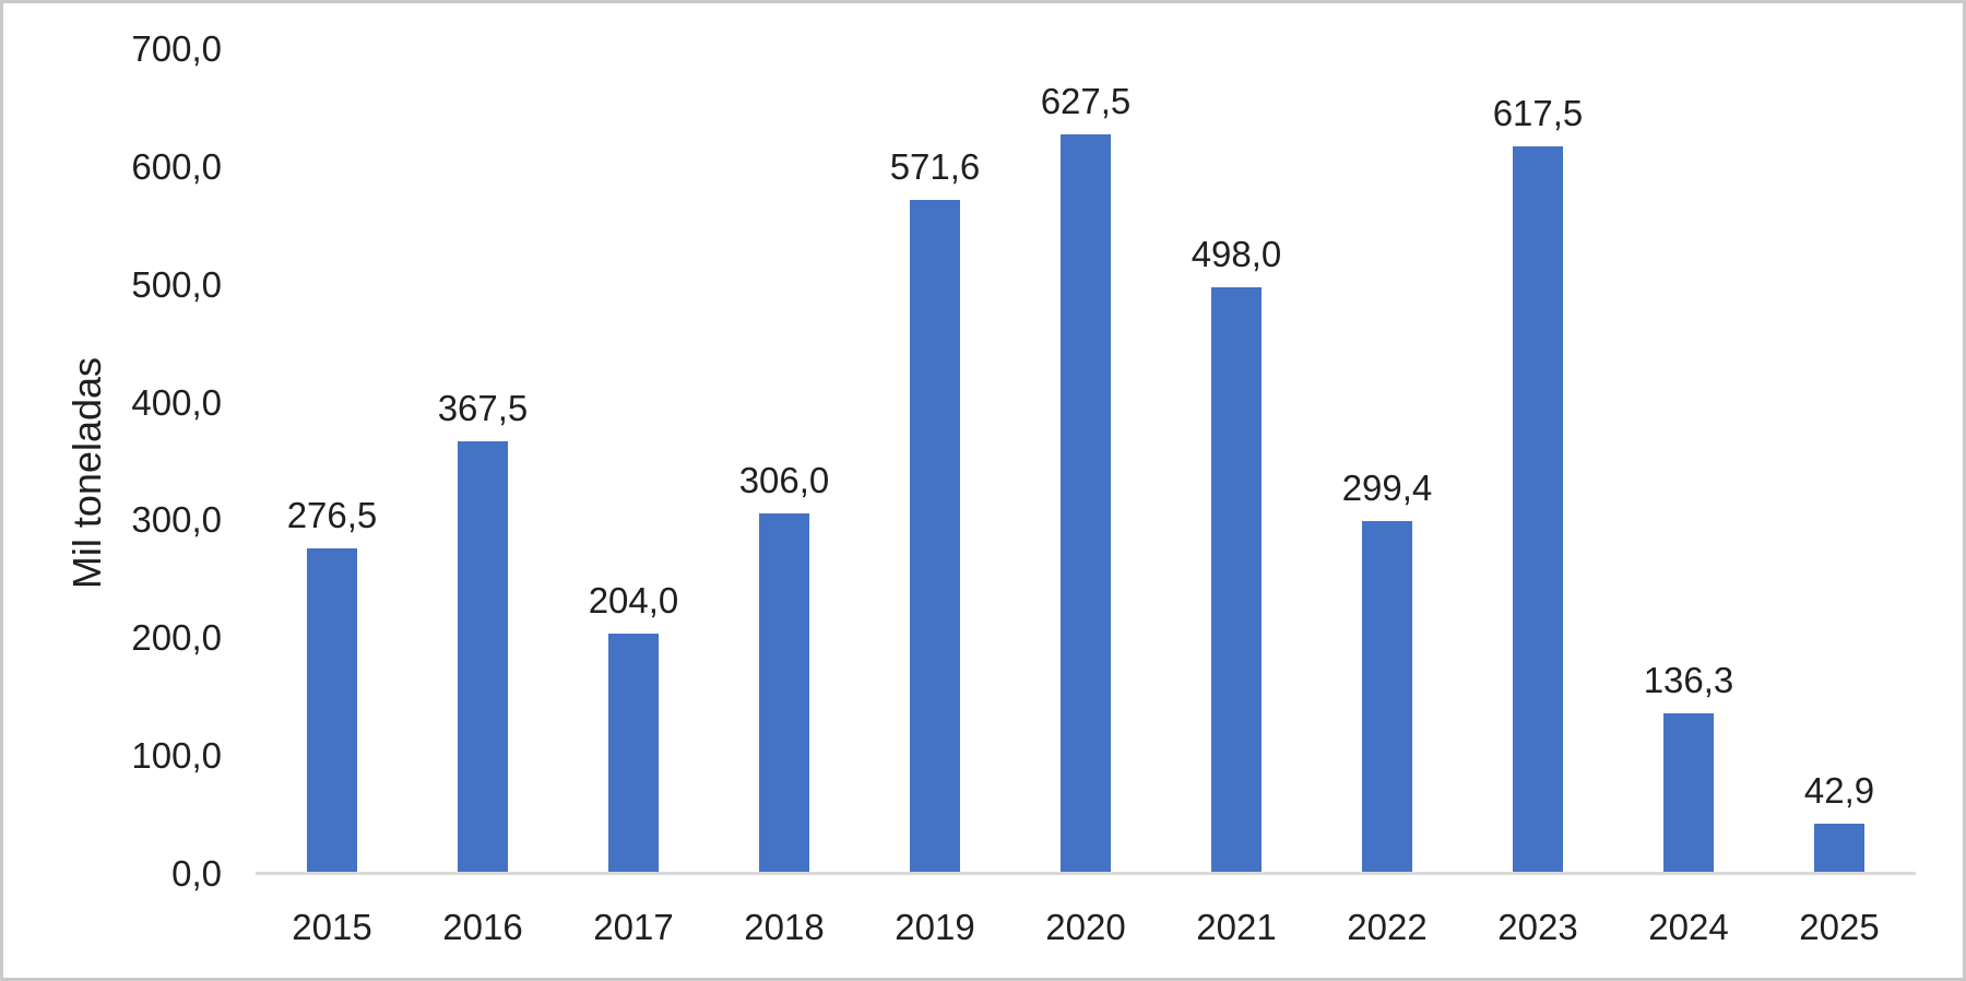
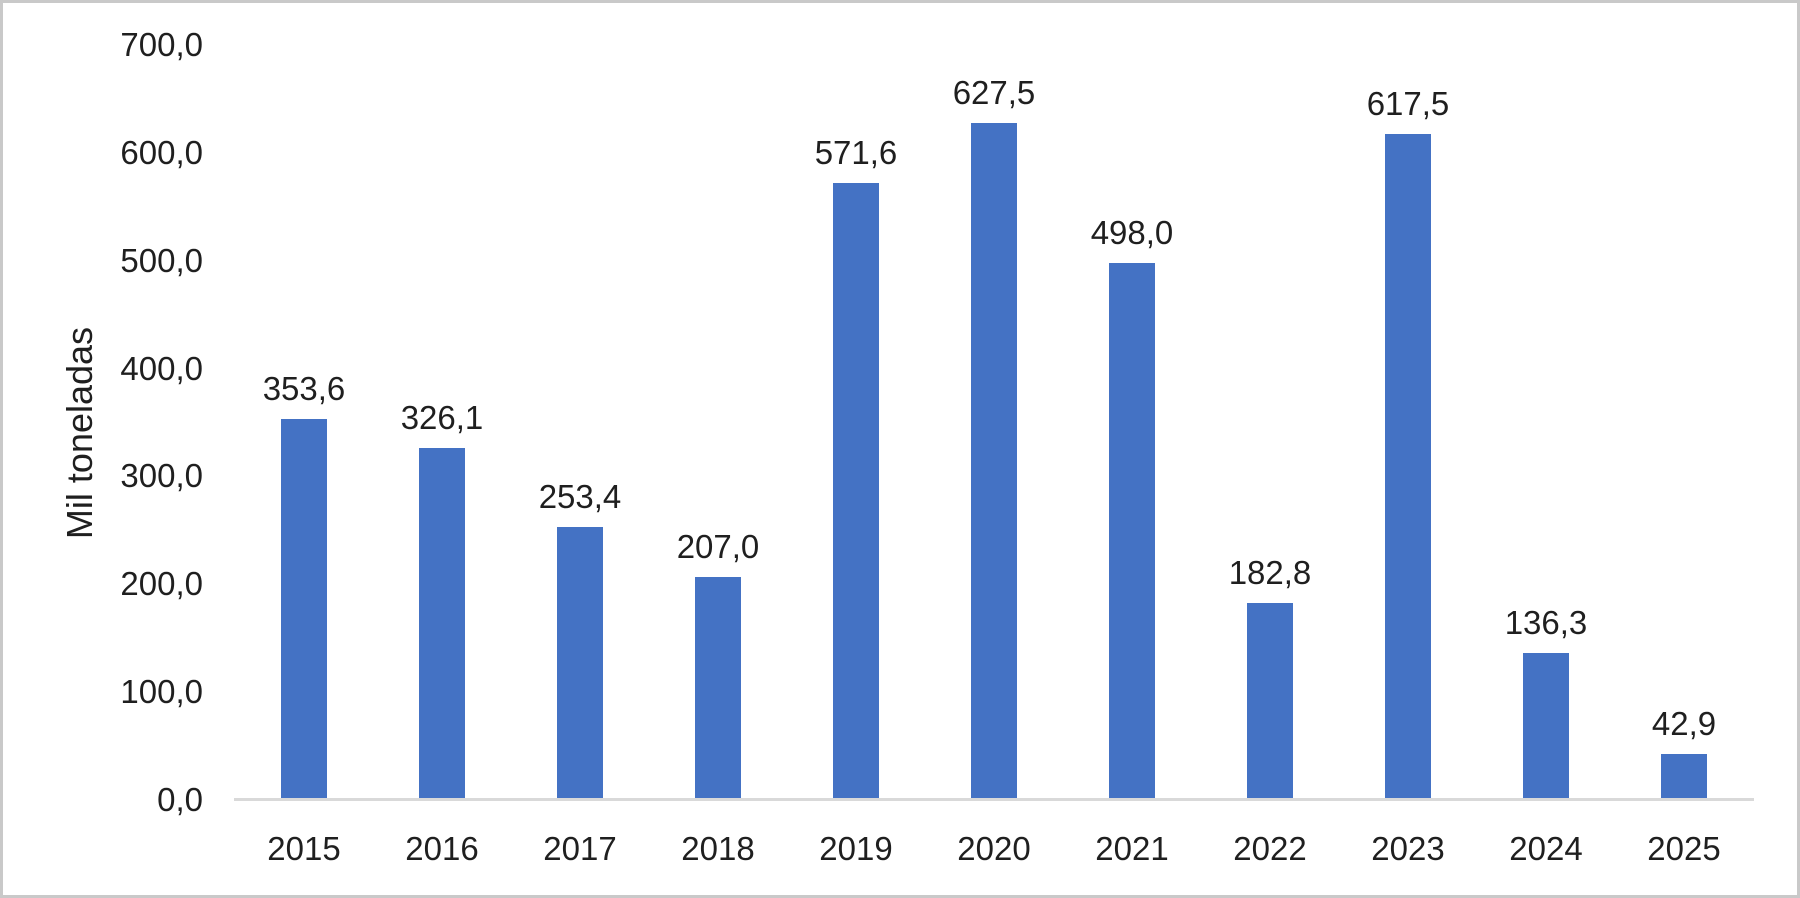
2015: 276,5 -> 353,6
2016: 367,5 -> 326,1
2017: 204,0 -> 253,4
2018: 306,0 -> 207,0
2022: 299,4 -> 182,8
